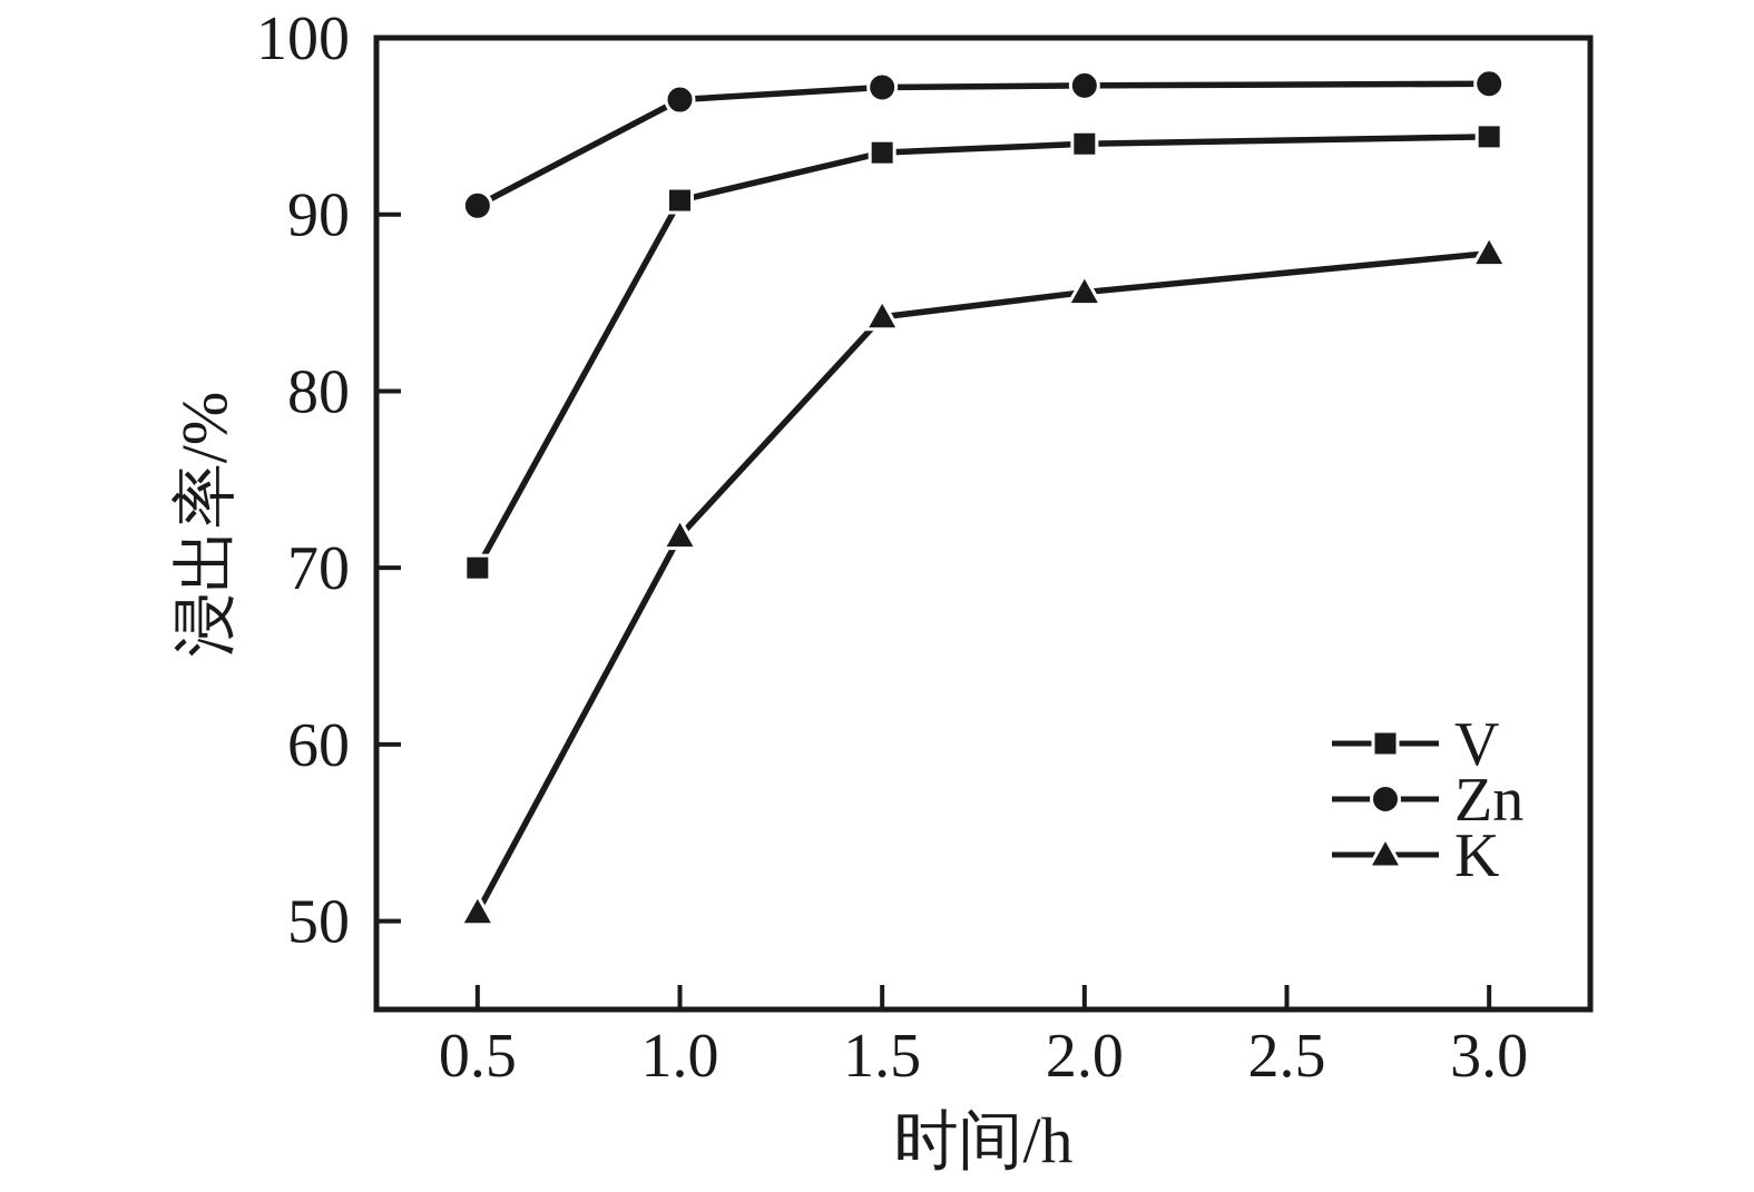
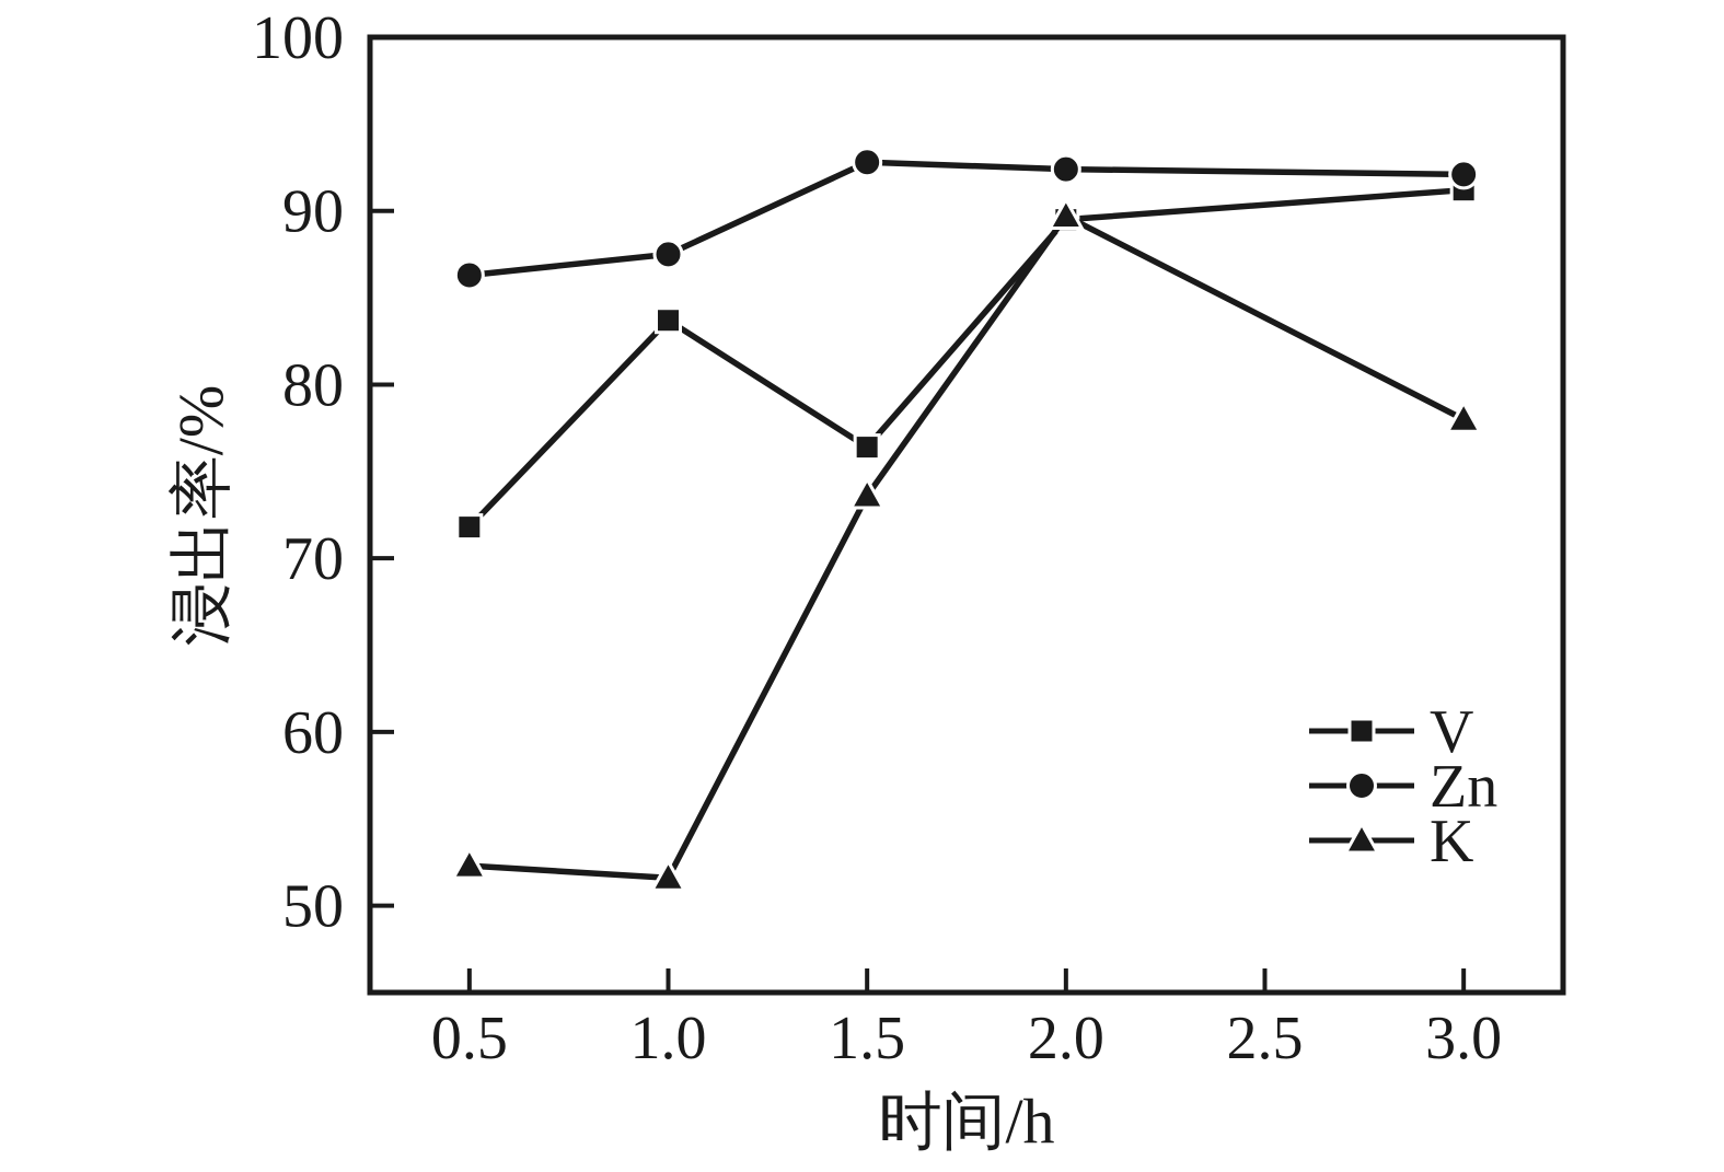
V/0.5: 70.0 -> 71.8
Zn/0.5: 90.5 -> 86.3
K/0.5: 50.5 -> 52.3
V/1.0: 90.8 -> 83.7
Zn/1.0: 96.5 -> 87.5
K/1.0: 71.8 -> 51.6
V/1.5: 93.5 -> 76.4
Zn/1.5: 97.2 -> 92.8
K/1.5: 84.2 -> 73.6
V/2.0: 94.0 -> 89.5
Zn/2.0: 97.3 -> 92.4
K/2.0: 85.6 -> 89.7
V/3.0: 94.4 -> 91.2
Zn/3.0: 97.4 -> 92.1
K/3.0: 87.8 -> 78.0
